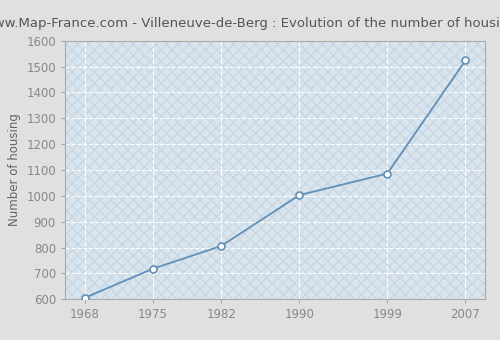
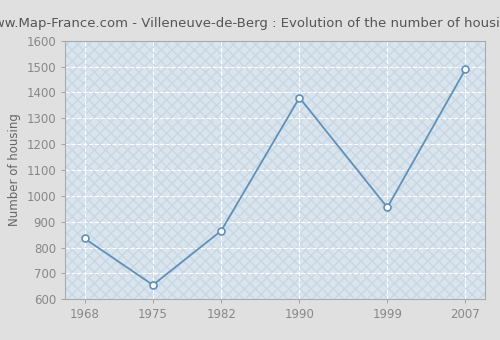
1968: 605 -> 835
1975: 718 -> 655
1982: 806 -> 865
1990: 1003 -> 1380
1999: 1086 -> 955
2007: 1524 -> 1490
